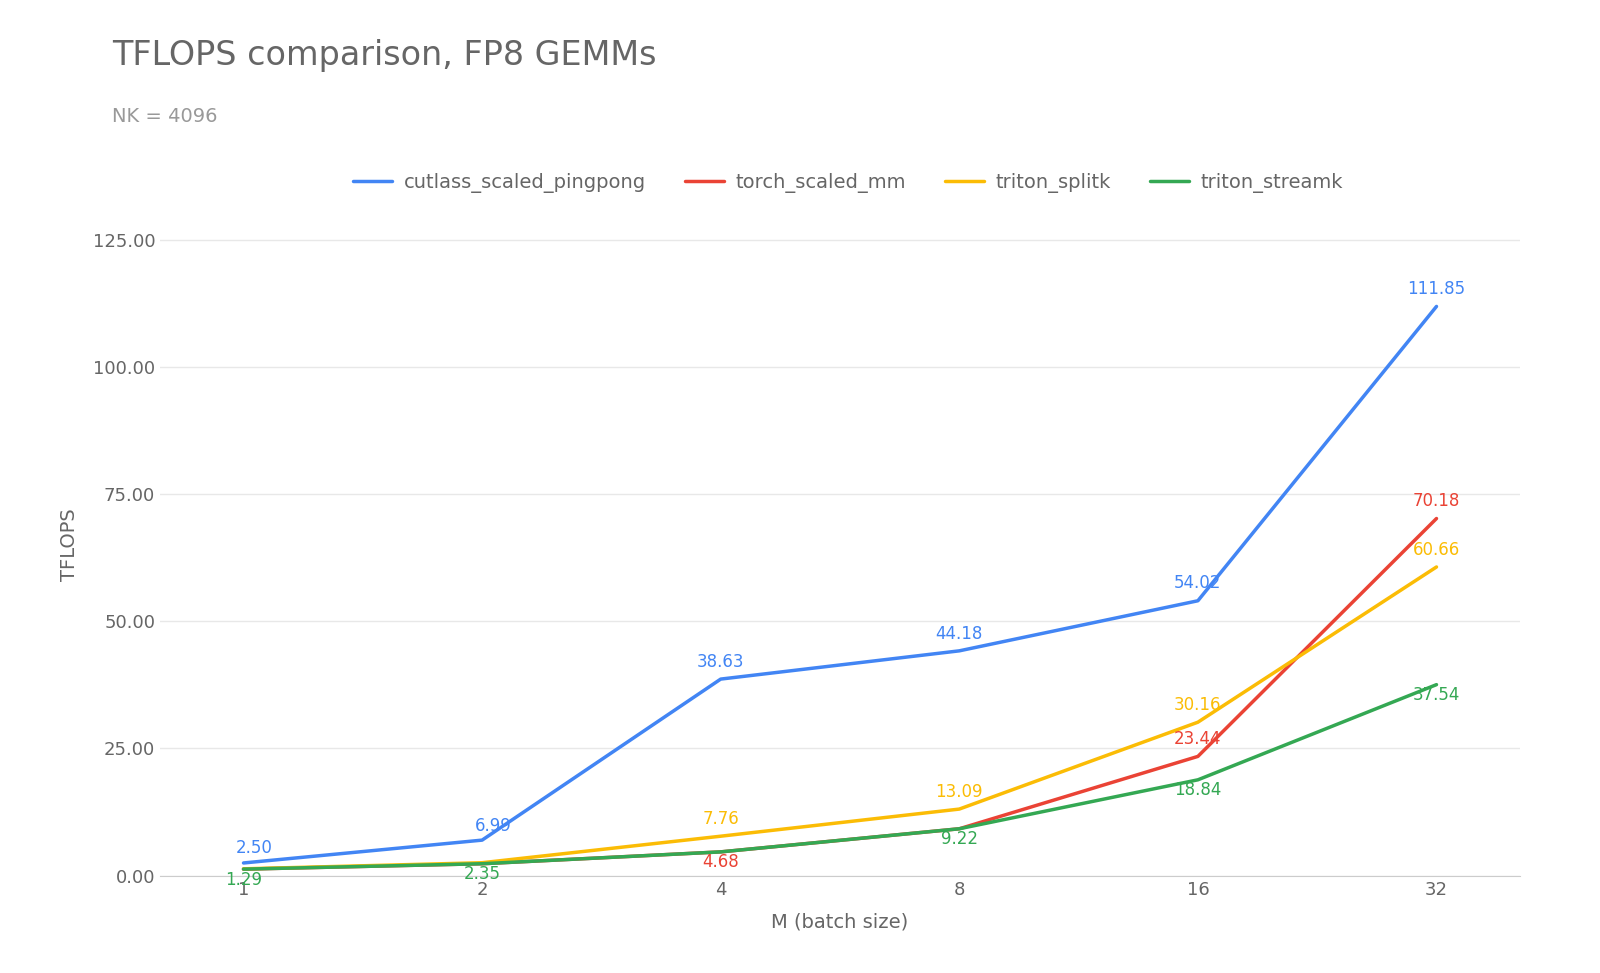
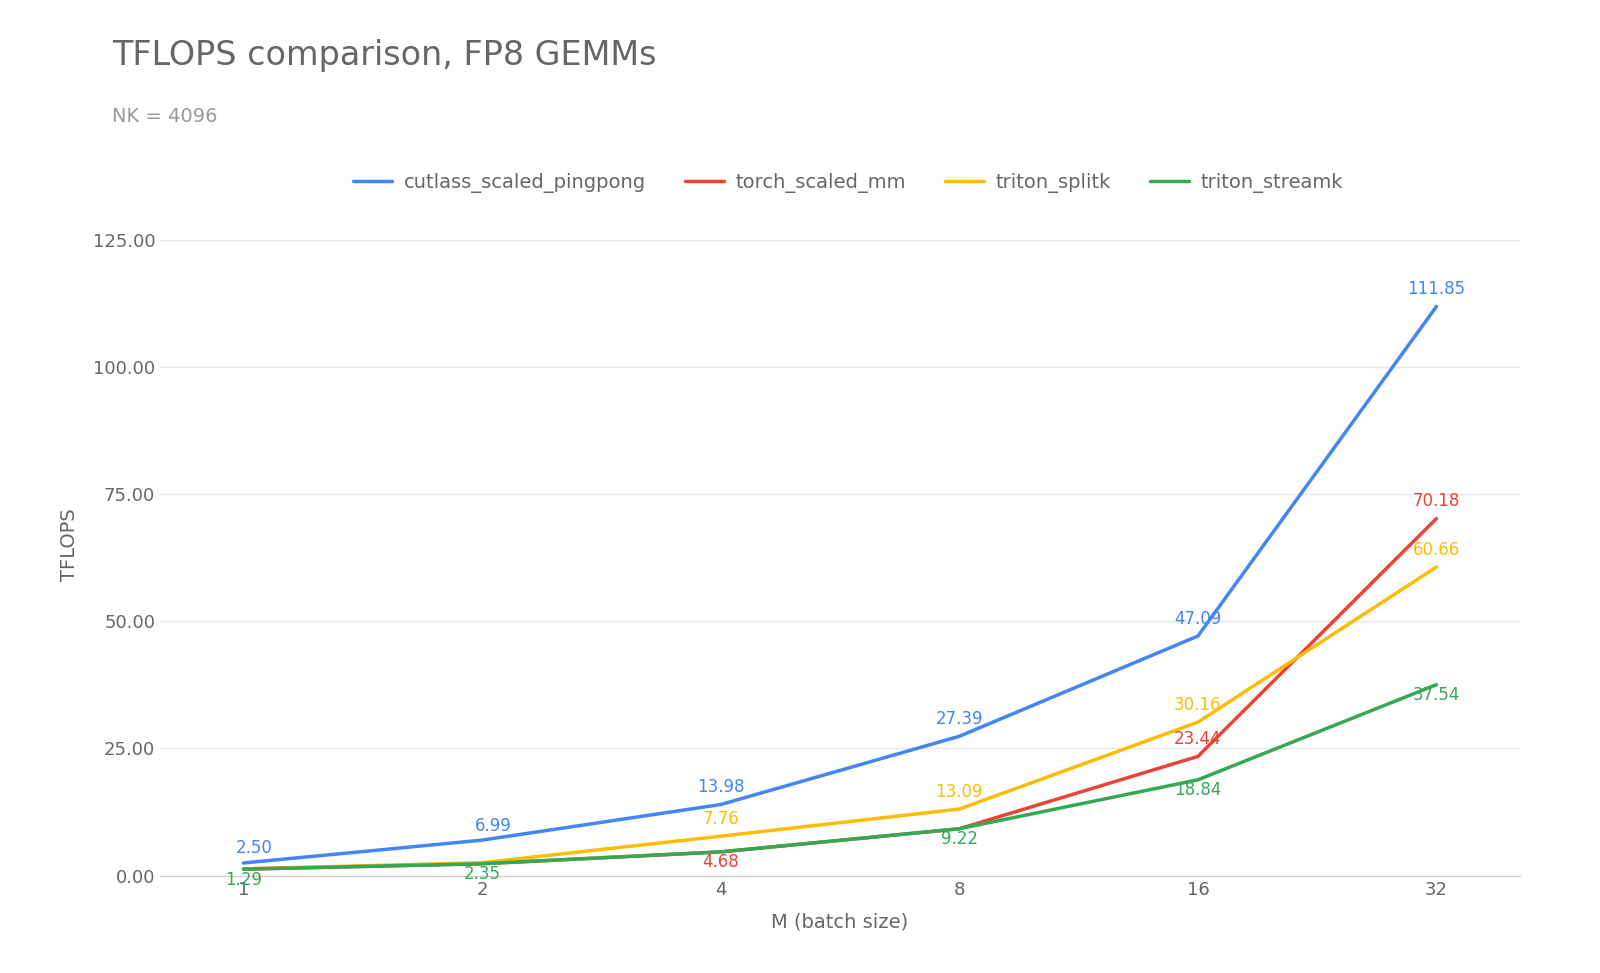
cutlass_scaled_pingpong/4: 38.63 -> 13.98
cutlass_scaled_pingpong/8: 44.18 -> 27.39
cutlass_scaled_pingpong/16: 54.02 -> 47.09
